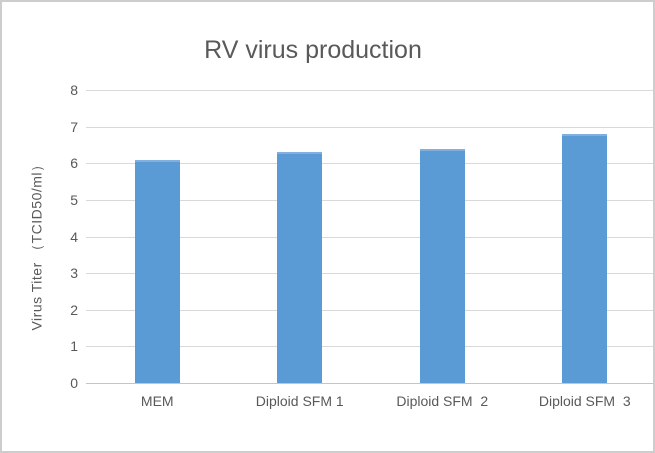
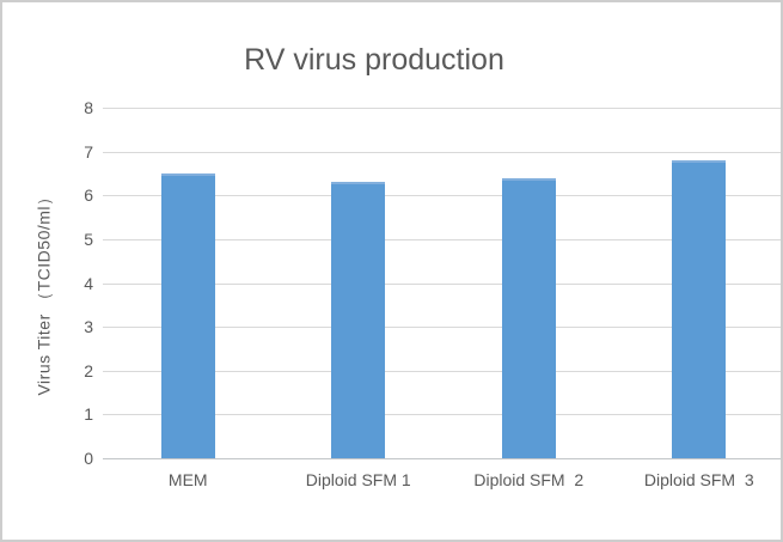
MEM: 6.1 -> 6.5
